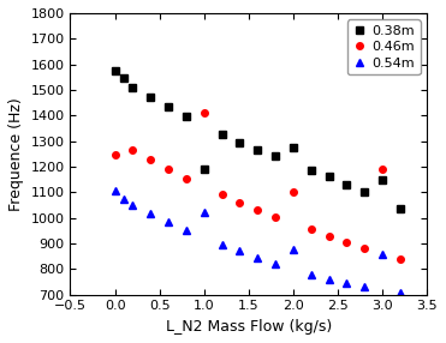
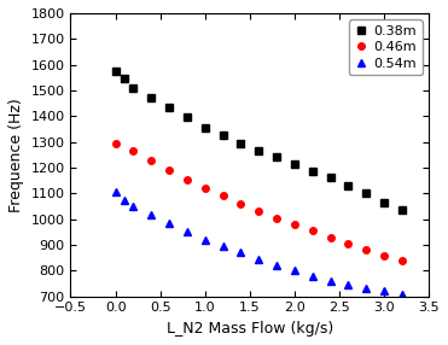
0.46m/0.0: 1245 -> 1295
0.38m/1.0: 1190 -> 1355
0.46m/1.0: 1410 -> 1120
0.54m/1.0: 1020 -> 920
0.38m/2.0: 1275 -> 1215
0.46m/2.0: 1100 -> 980
0.54m/2.0: 875 -> 800
0.38m/3.0: 1150 -> 1065
0.46m/3.0: 1190 -> 860
0.54m/3.0: 860 -> 720
